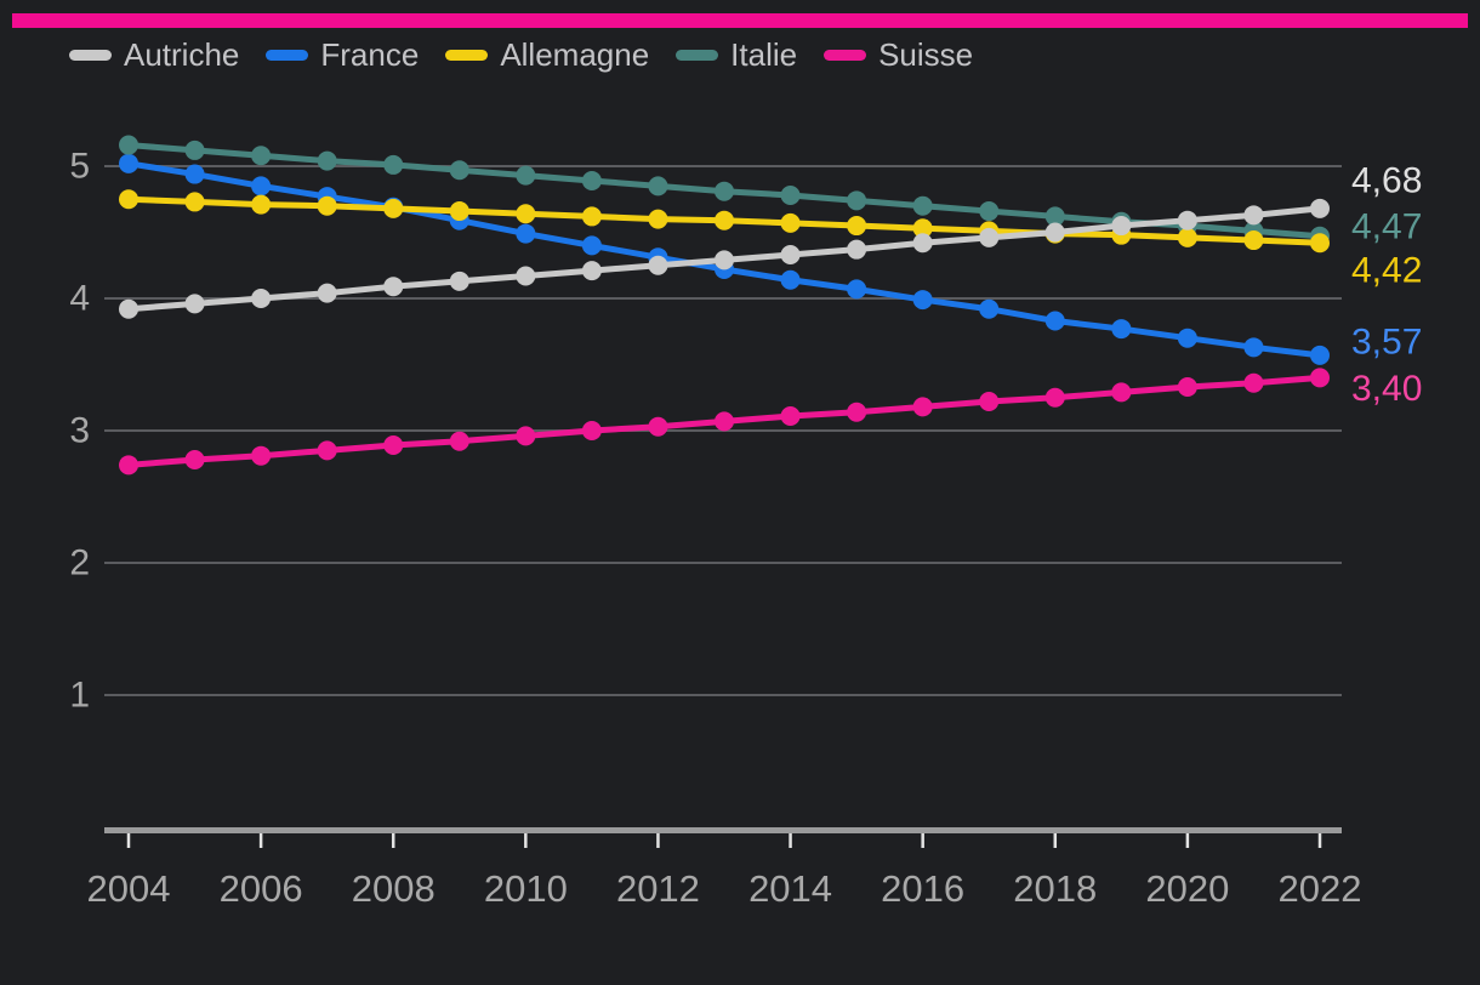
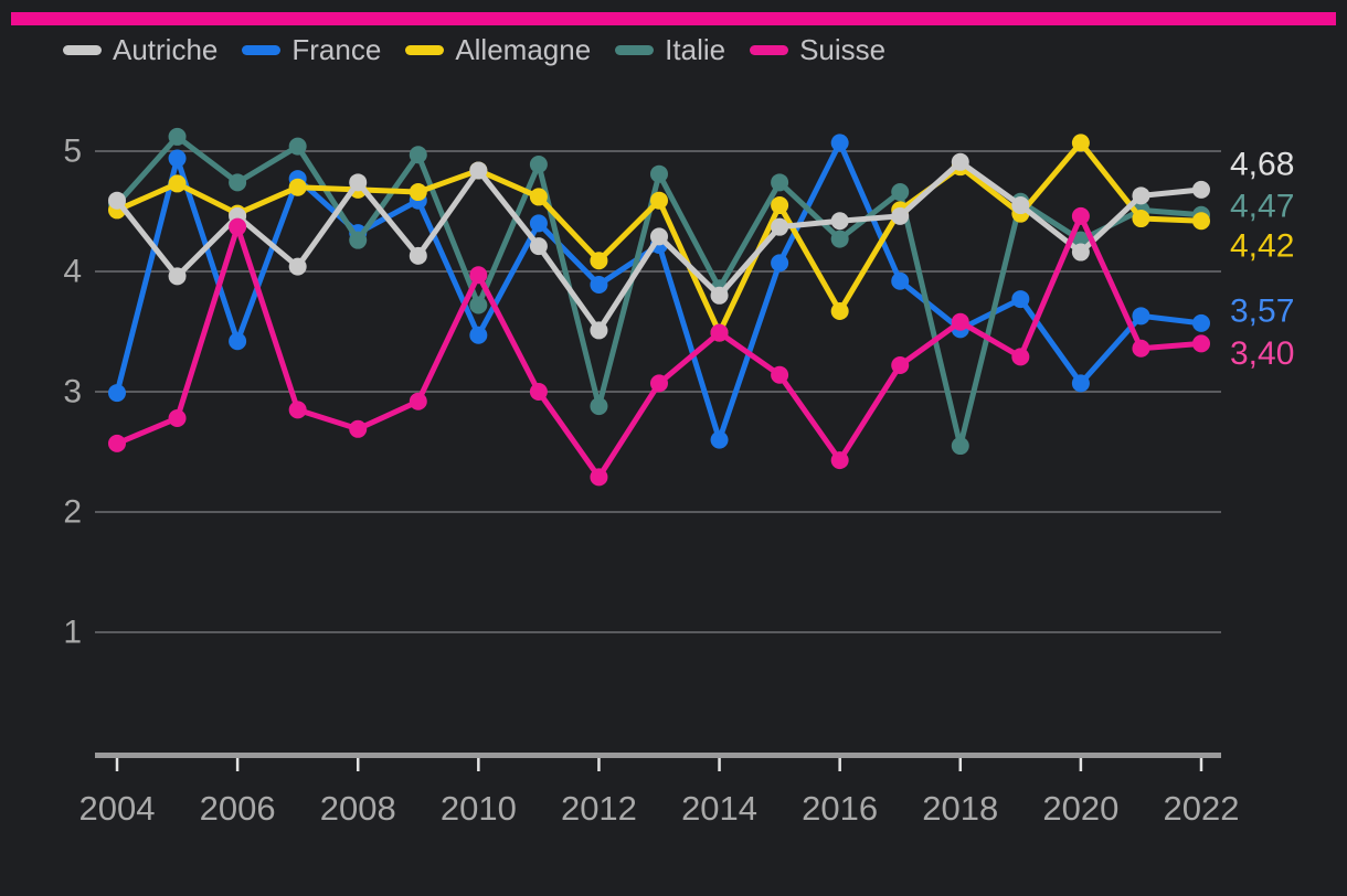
Autriche/2004: 3.92 -> 4.59
France/2004: 5.02 -> 2.99
Allemagne/2004: 4.75 -> 4.51
Italie/2004: 5.16 -> 4.56
Suisse/2004: 2.74 -> 2.57
Autriche/2006: 4.00 -> 4.46
France/2006: 4.85 -> 3.42
Allemagne/2006: 4.71 -> 4.48
Italie/2006: 5.08 -> 4.74
Suisse/2006: 2.81 -> 4.37
Autriche/2008: 4.09 -> 4.74
France/2008: 4.69 -> 4.32
Italie/2008: 5.01 -> 4.26
Suisse/2008: 2.89 -> 2.69
Autriche/2010: 4.17 -> 4.84
France/2010: 4.49 -> 3.47
Allemagne/2010: 4.64 -> 4.84
Italie/2010: 4.93 -> 3.72
Suisse/2010: 2.96 -> 3.97
Autriche/2012: 4.25 -> 3.51
France/2012: 4.31 -> 3.89
Allemagne/2012: 4.60 -> 4.09
Italie/2012: 4.85 -> 2.88
Suisse/2012: 3.03 -> 2.29
Autriche/2014: 4.33 -> 3.80
France/2014: 4.14 -> 2.60
Allemagne/2014: 4.57 -> 3.49
Italie/2014: 4.78 -> 3.86
Suisse/2014: 3.11 -> 3.49
France/2016: 3.99 -> 5.07
Allemagne/2016: 4.53 -> 3.67
Italie/2016: 4.70 -> 4.27
Suisse/2016: 3.18 -> 2.43
Autriche/2018: 4.50 -> 4.91
France/2018: 3.83 -> 3.52
Allemagne/2018: 4.49 -> 4.87
Italie/2018: 4.62 -> 2.55
Suisse/2018: 3.25 -> 3.58
Autriche/2020: 4.59 -> 4.16
France/2020: 3.70 -> 3.07
Allemagne/2020: 4.46 -> 5.07
Italie/2020: 4.55 -> 4.26
Suisse/2020: 3.33 -> 4.46
